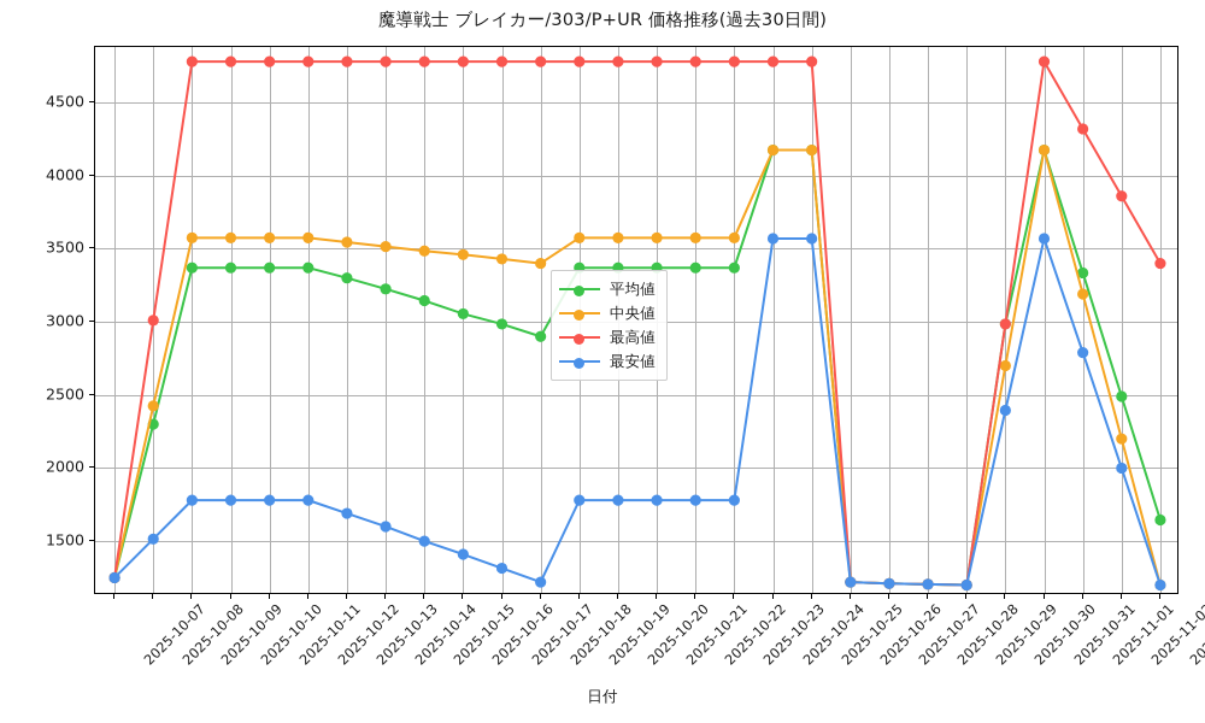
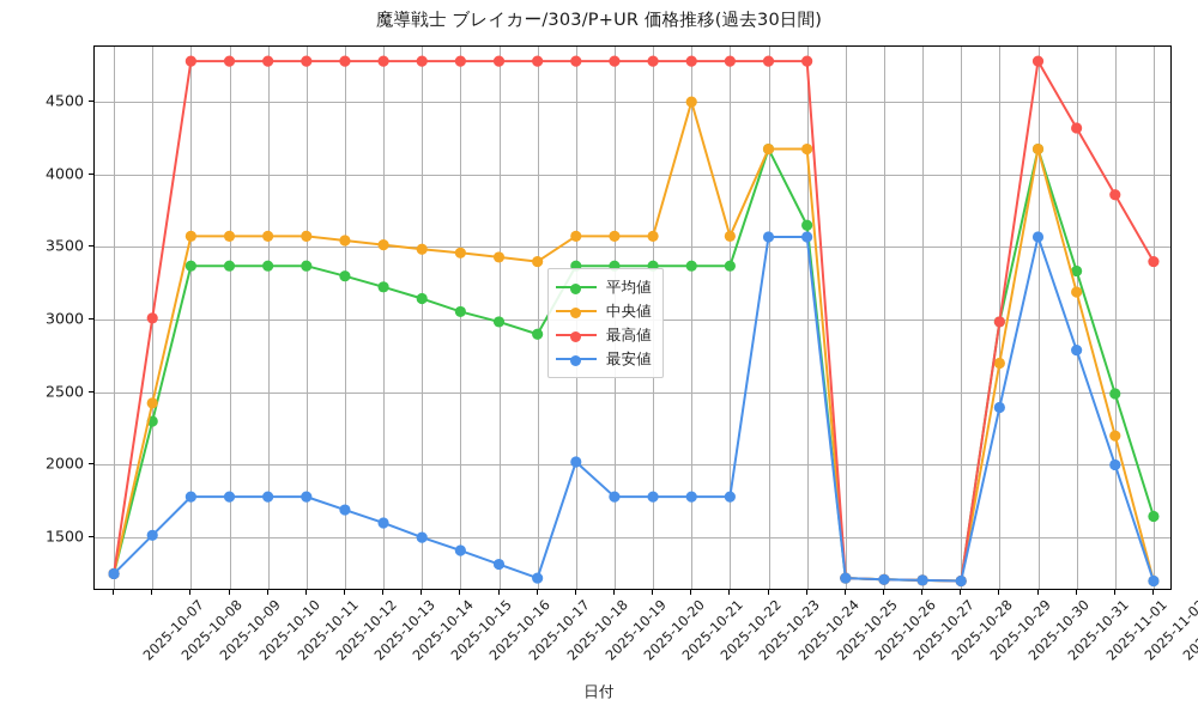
最安値/2025-10-19: 1780 -> 2020
中央値/2025-10-22: 3580 -> 4500
平均値/2025-10-25: 4180 -> 3650
